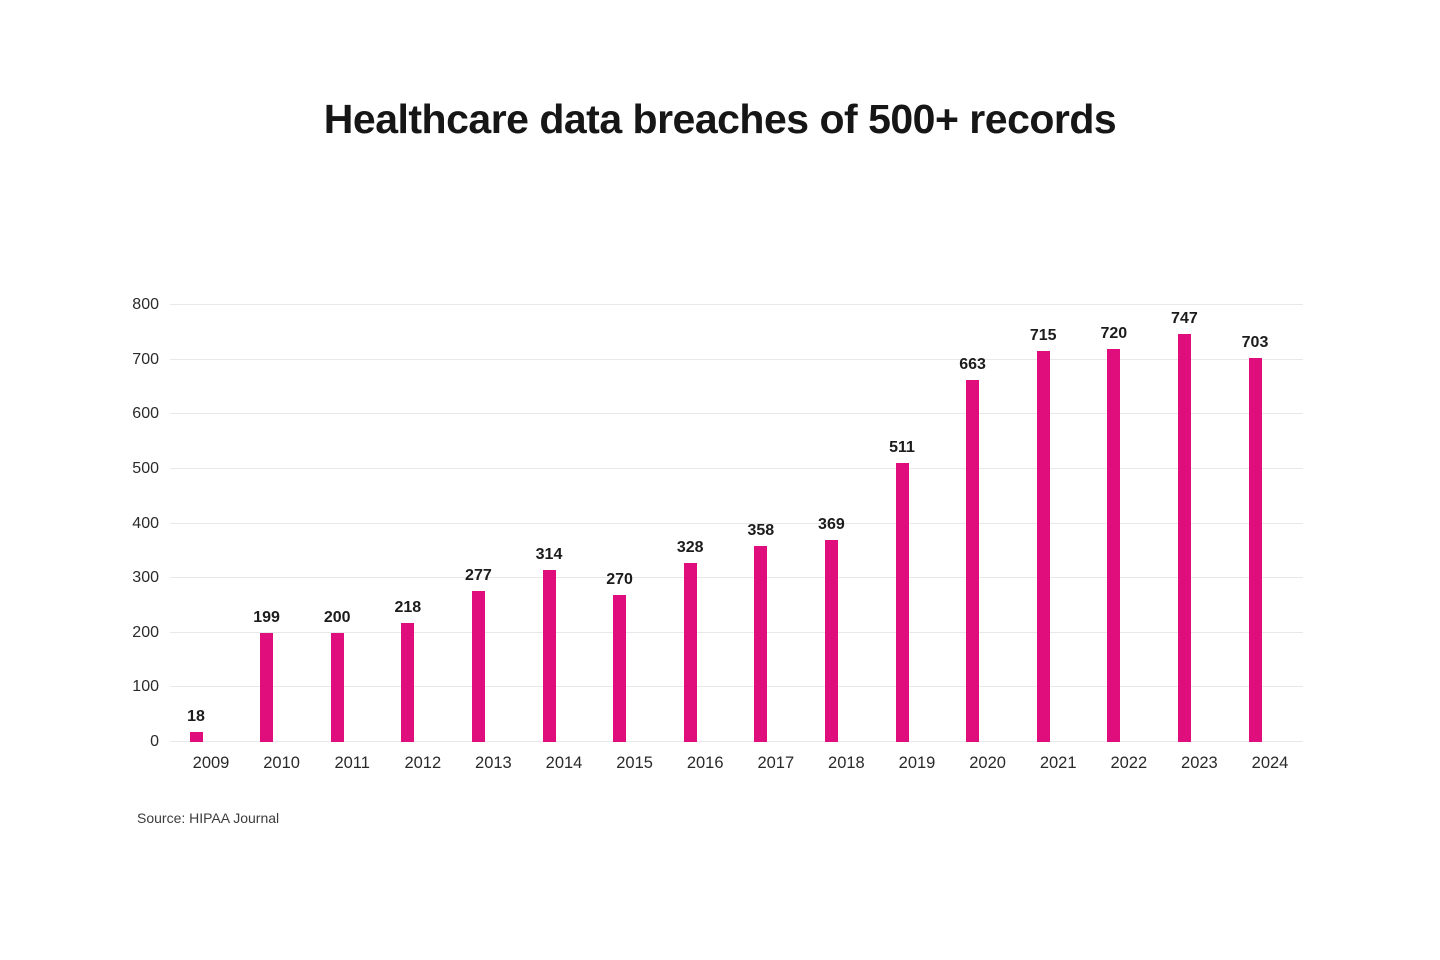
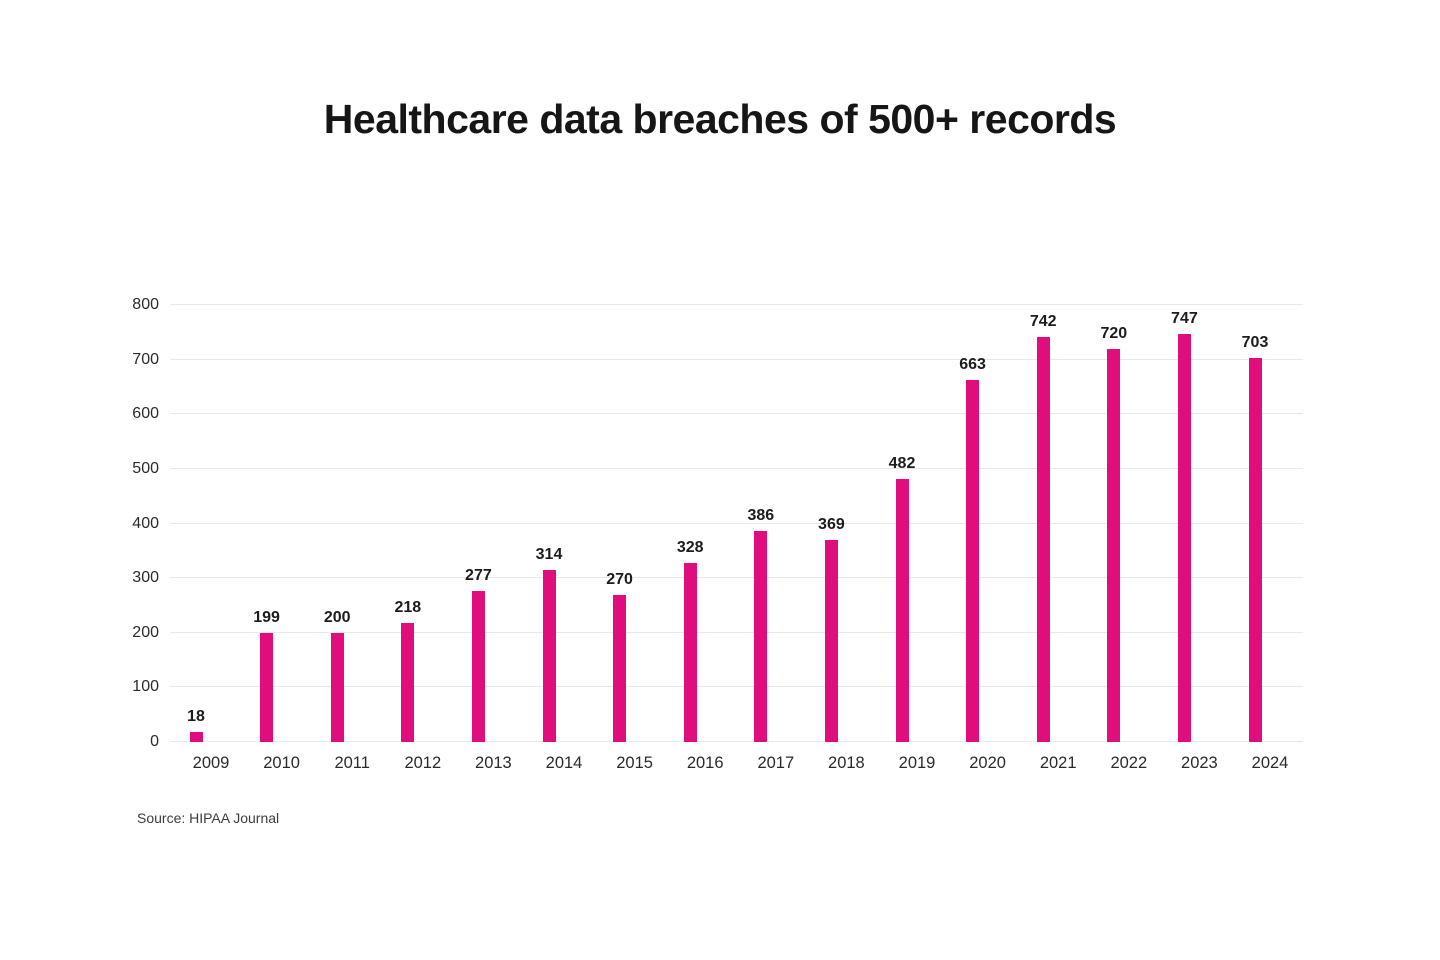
2017: 358 -> 386
2019: 511 -> 482
2021: 715 -> 742
